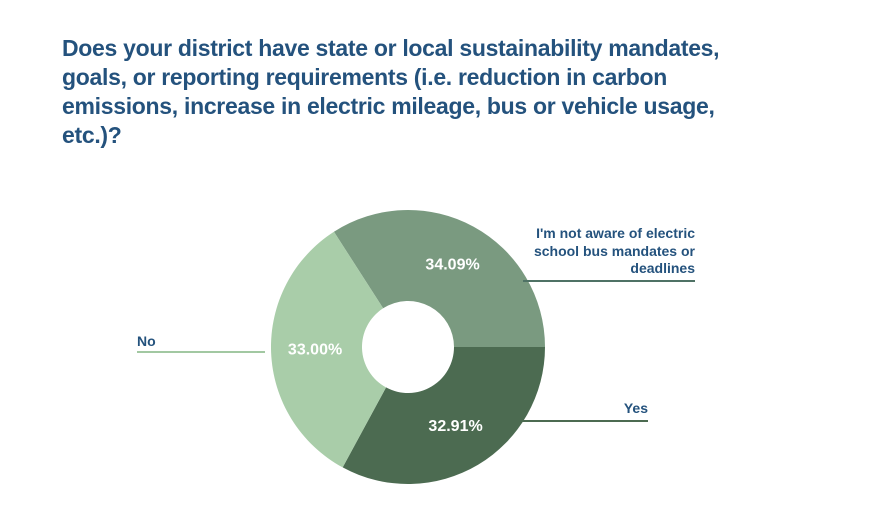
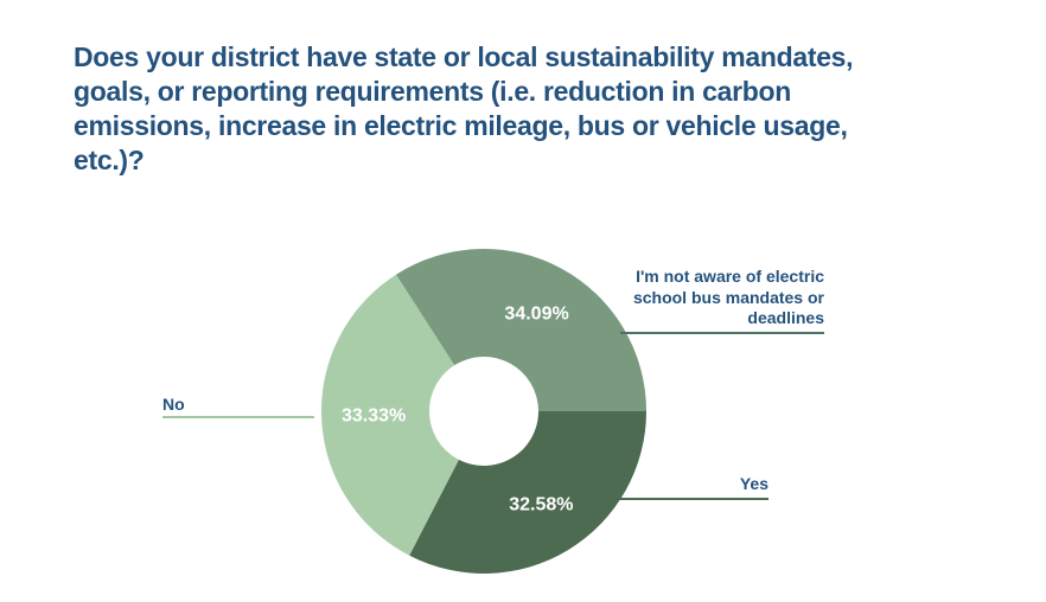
Yes: 32.91% -> 32.58%
No: 33.00% -> 33.33%
